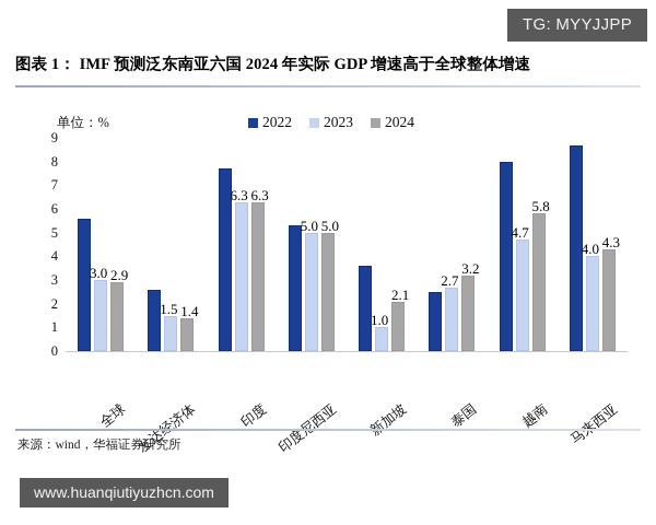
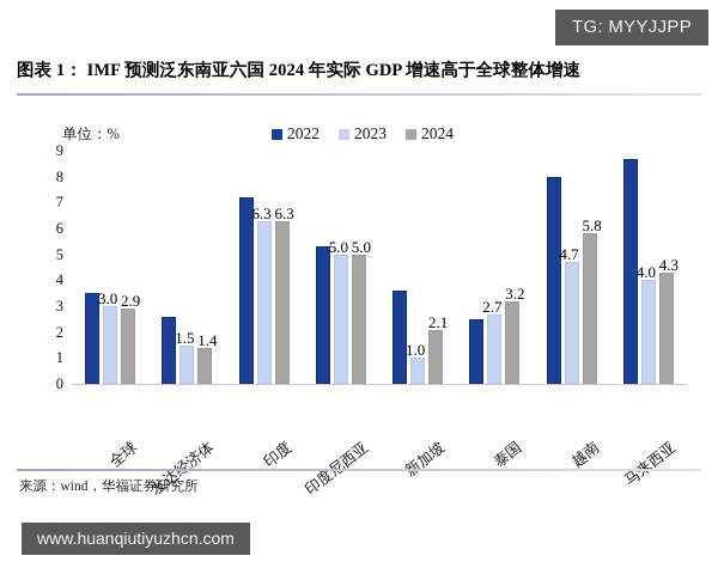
2022/全球: 5.6 -> 3.5
2022/印度: 7.7 -> 7.2
